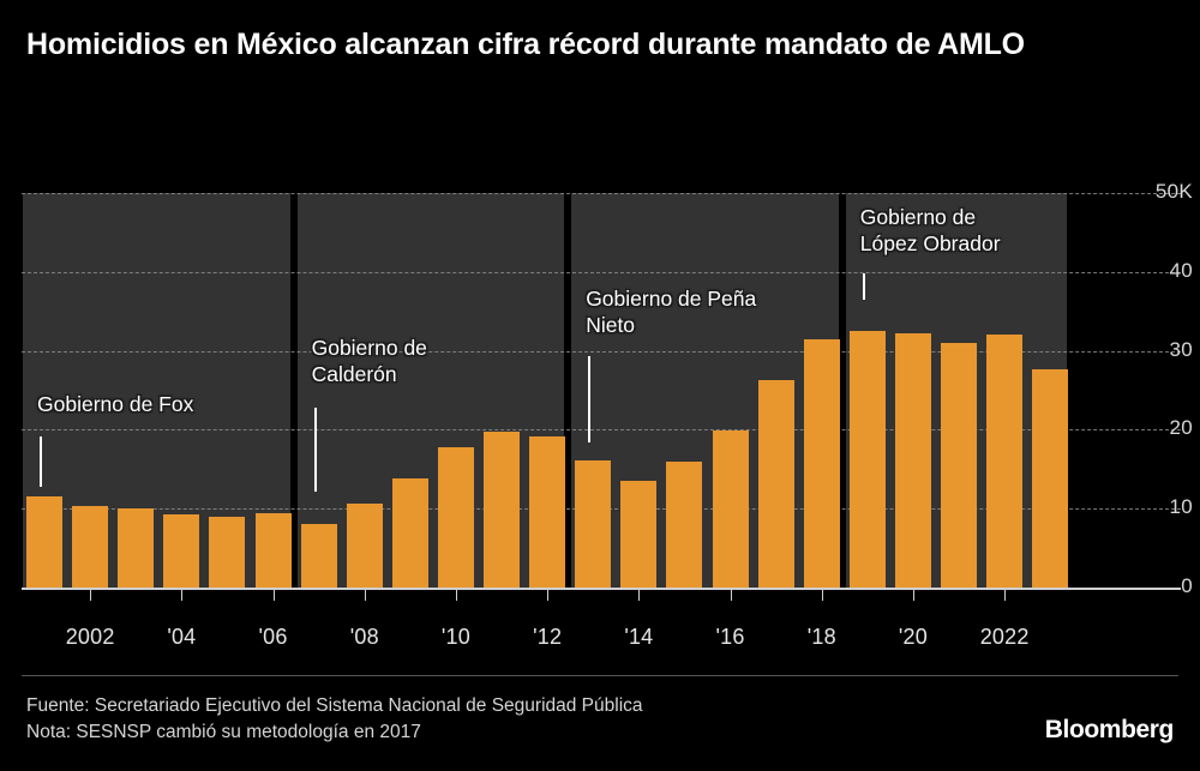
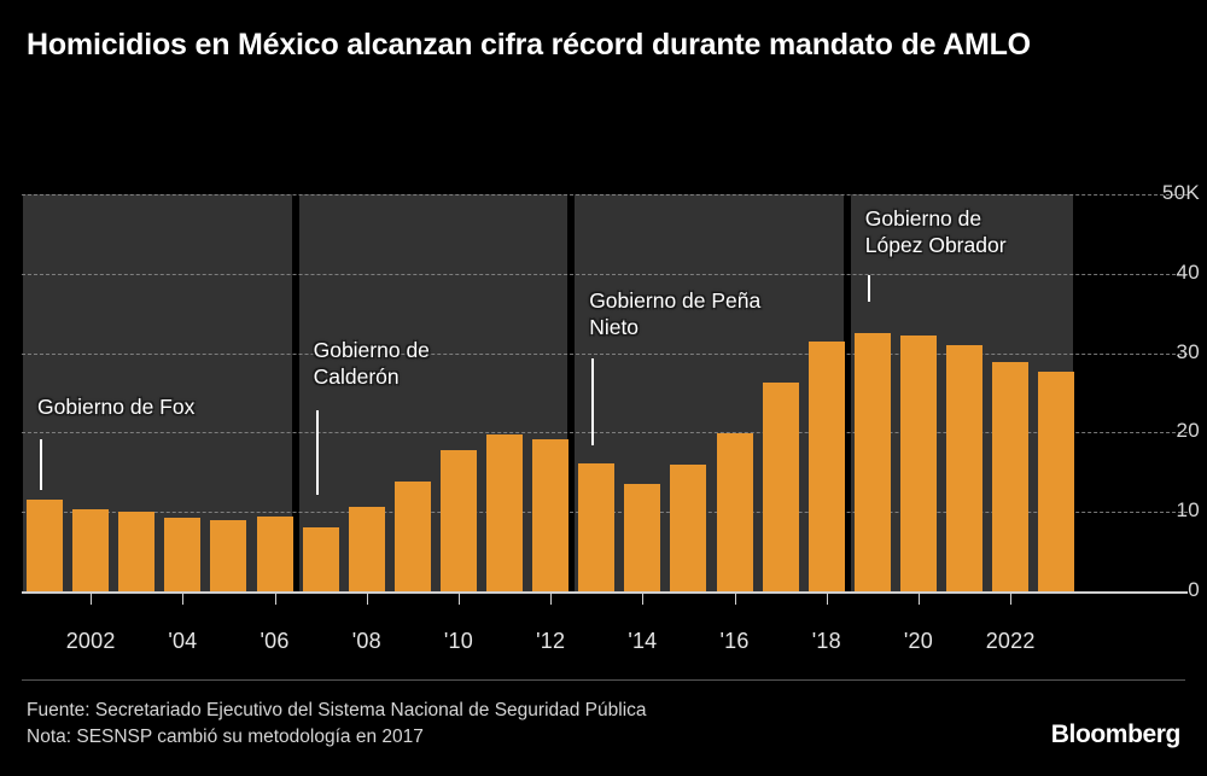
2022: 32K -> 29K
